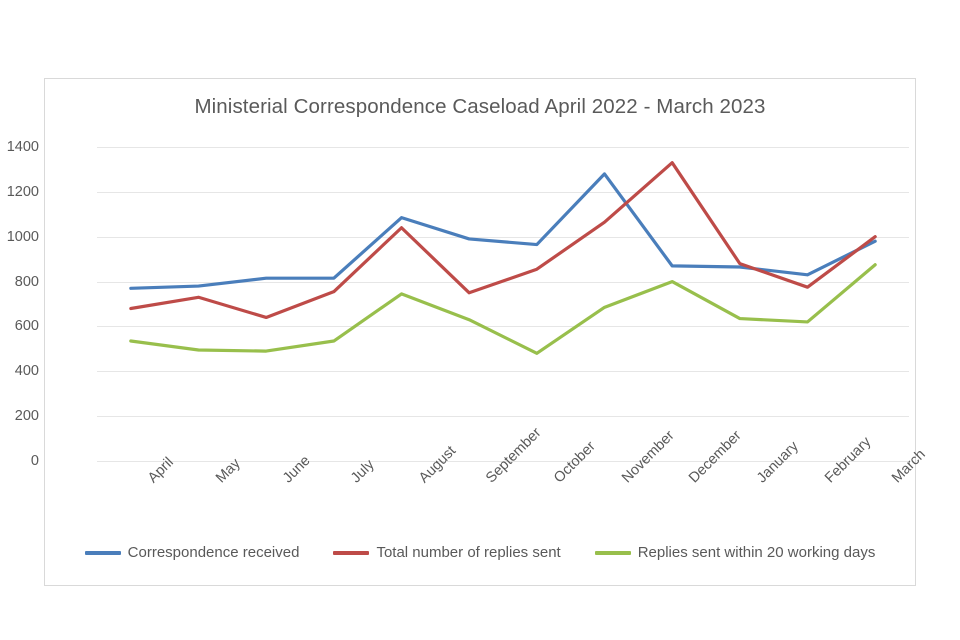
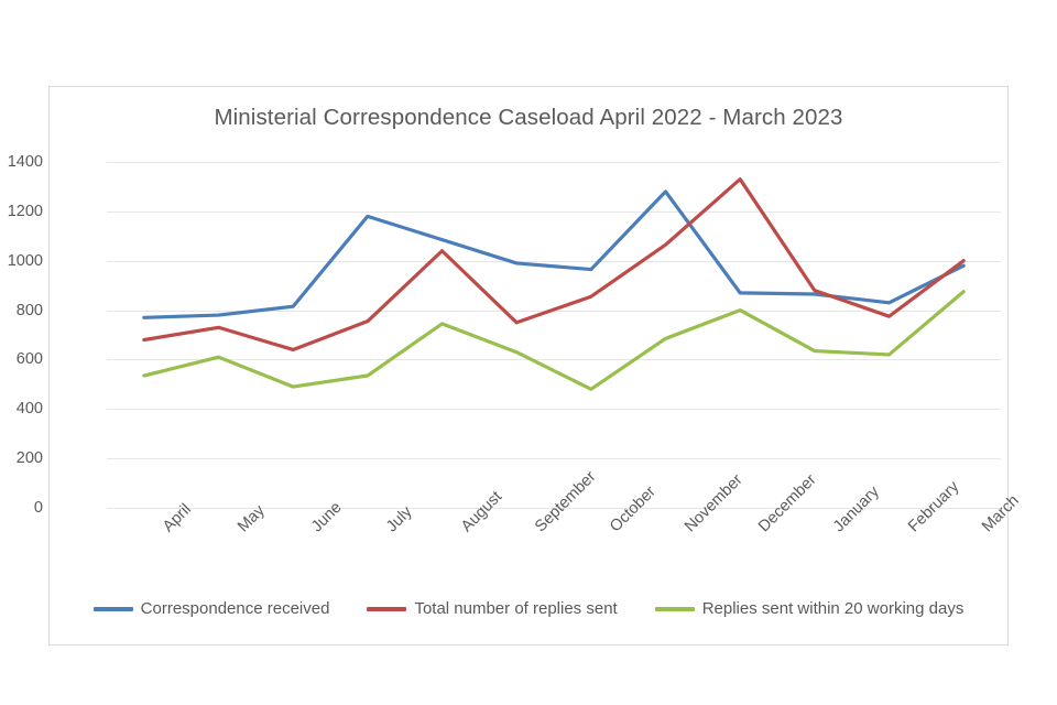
Replies sent within 20 working days/May: 500 -> 610
Correspondence received/July: 820 -> 1180
